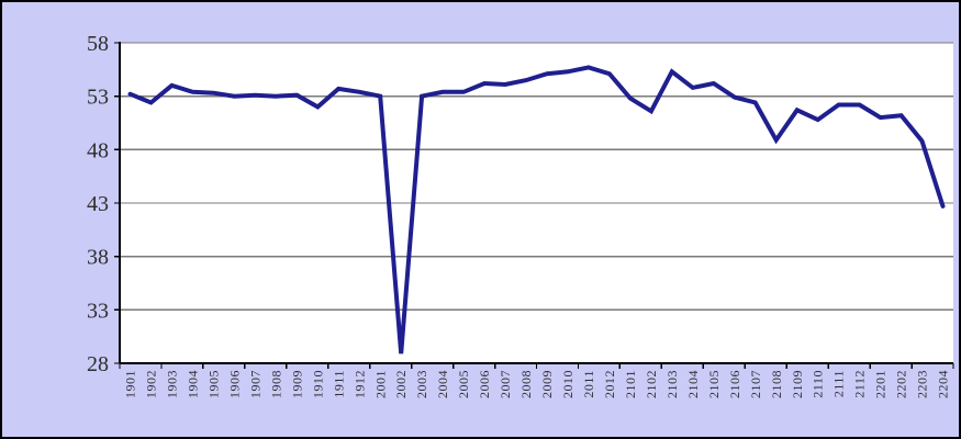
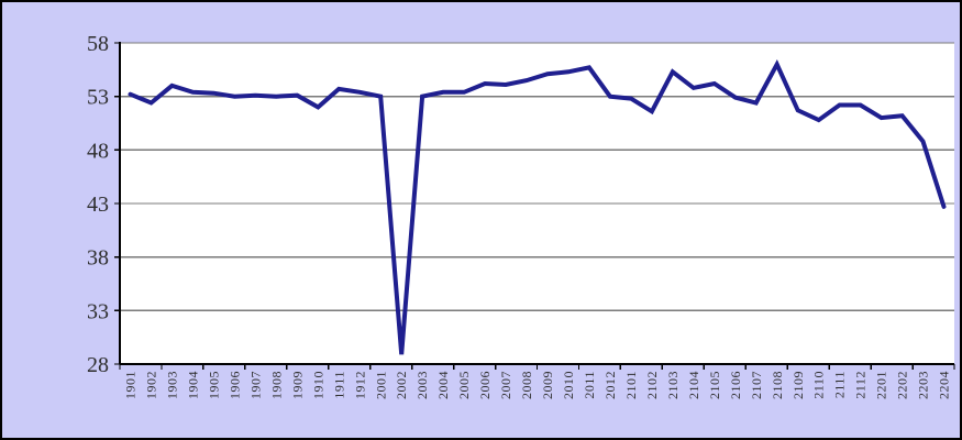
2012: 55 -> 53
2108: 49 -> 56
